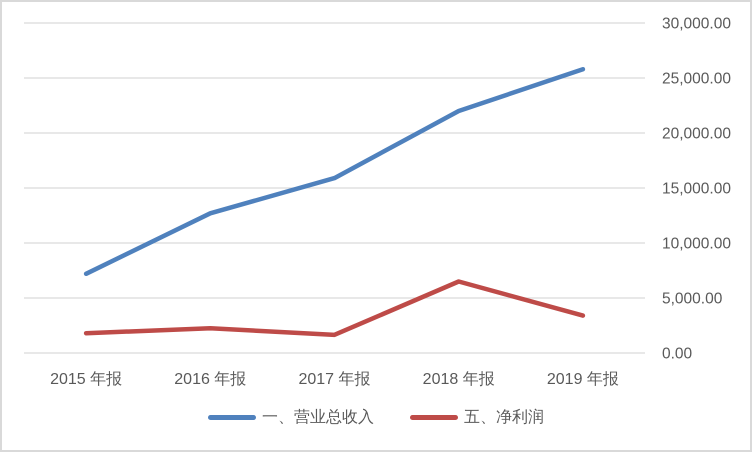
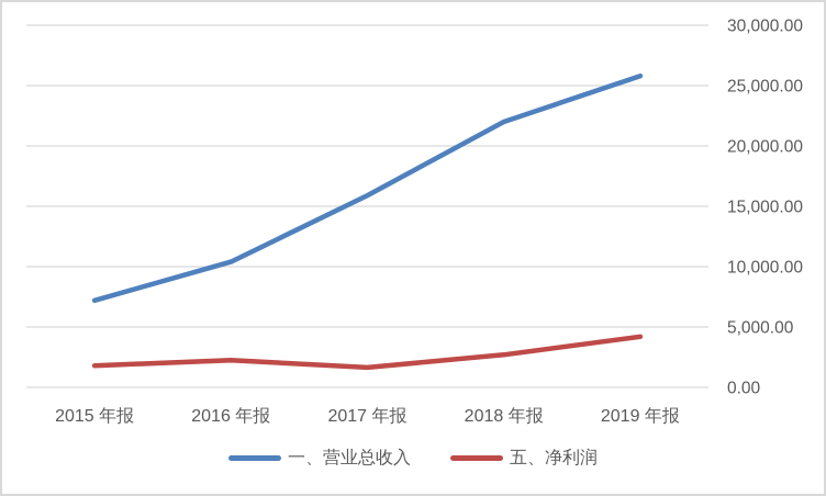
一、营业总收入/2016 年报: 12700 -> 10400
五、净利润/2018 年报: 6500 -> 2700
五、净利润/2019 年报: 3400 -> 4200
